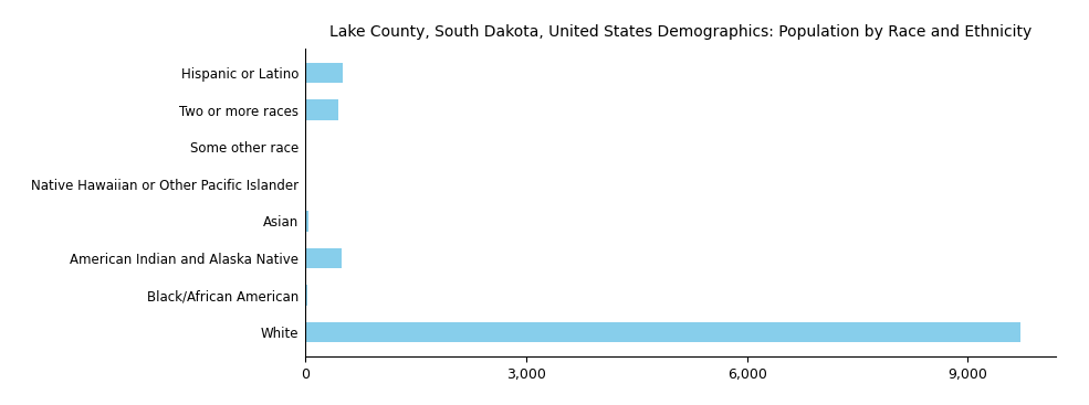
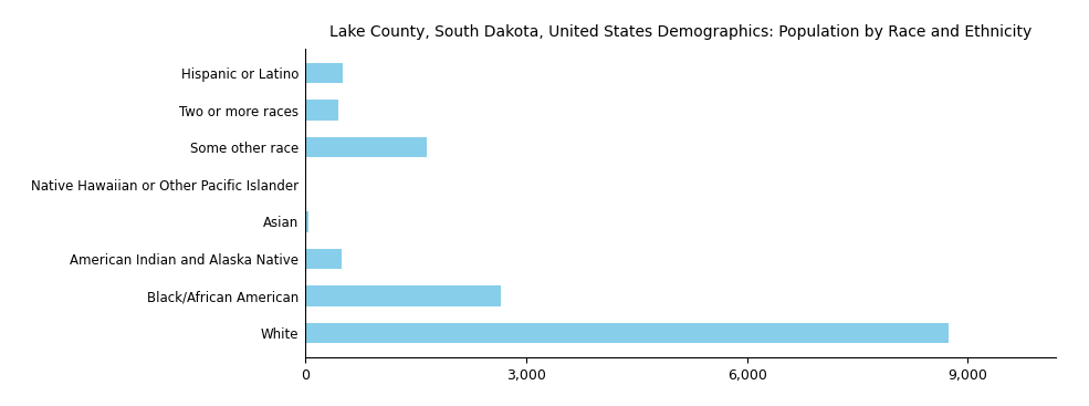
Some other race: 20 -> 1,660
Black/African American: 40 -> 2,660
White: 9,710 -> 8,740
